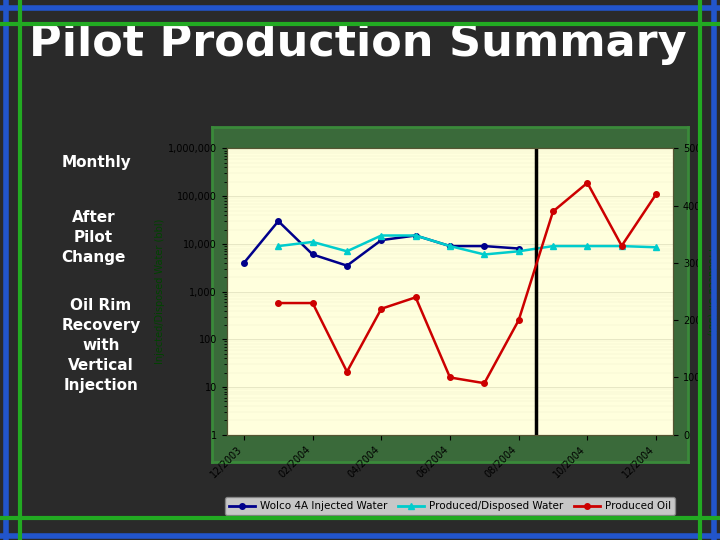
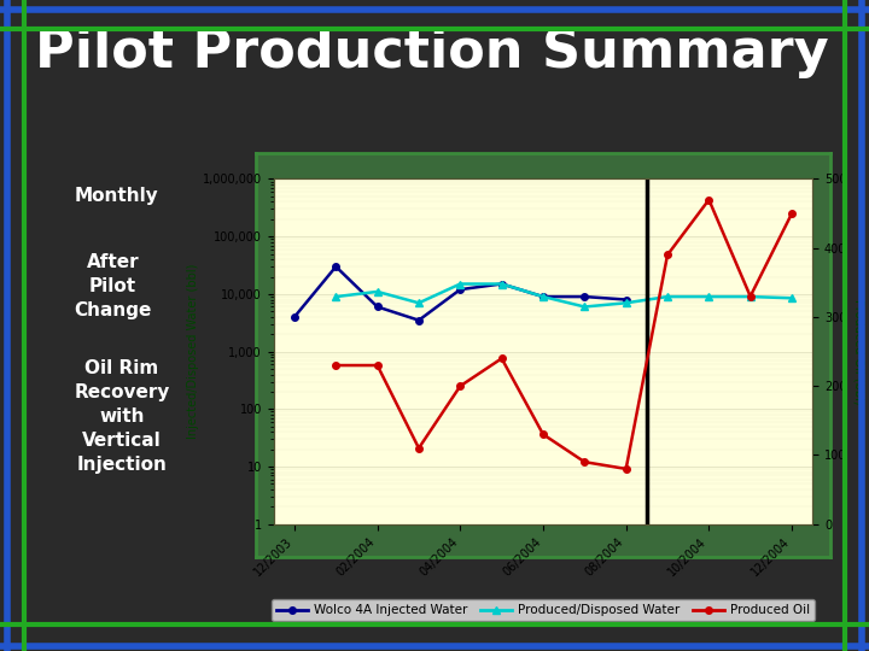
Produced Oil/04/2004: 220 -> 200
Produced Oil/06/2004: 100 -> 130
Produced Oil/08/2004: 200 -> 80
Produced Oil/10/2004: 440 -> 470
Produced Oil/12/2004: 420 -> 450
